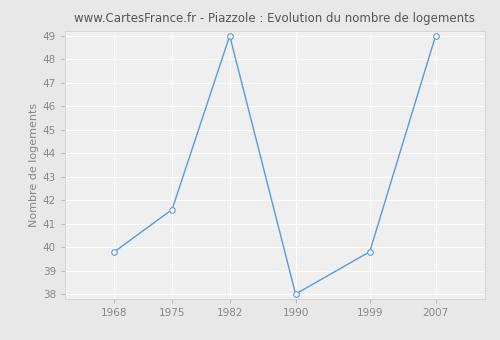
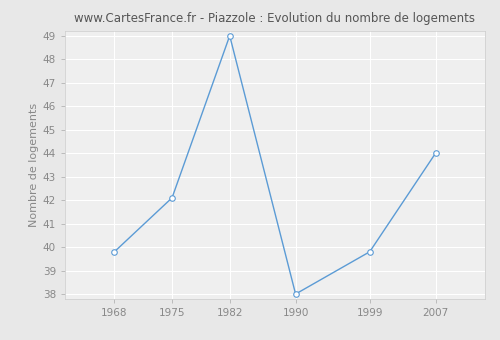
1975: 41.6 -> 42.1
2007: 49.0 -> 44.0
